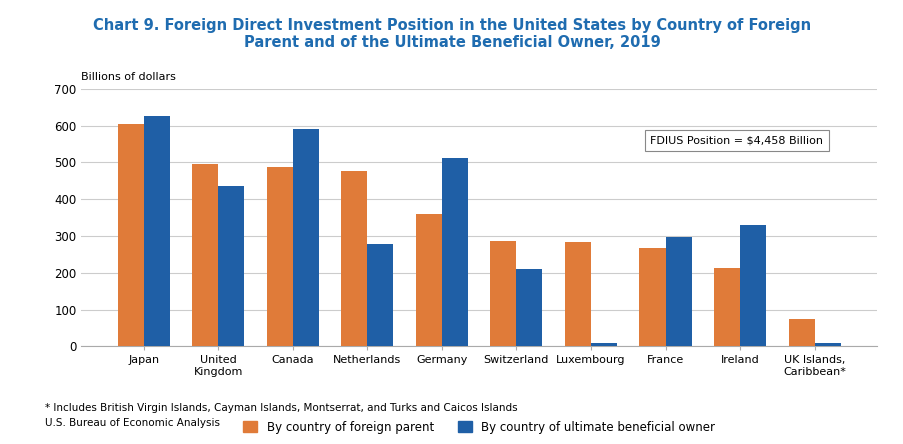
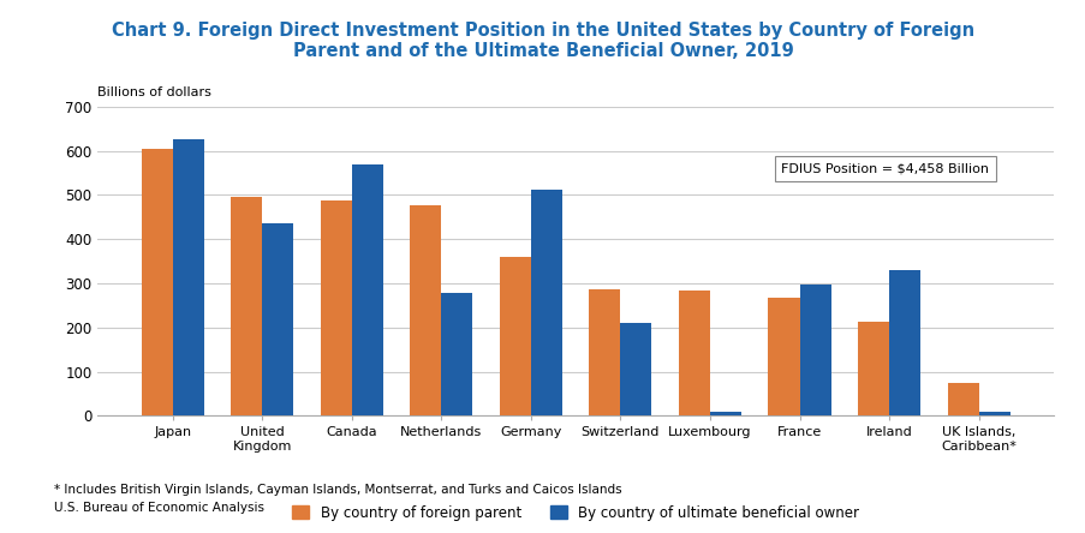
By country of ultimate beneficial owner/Canada: 590 -> 568
